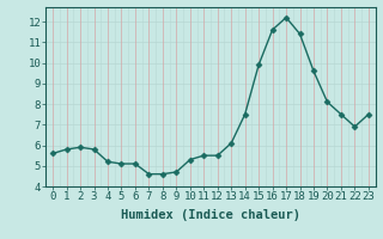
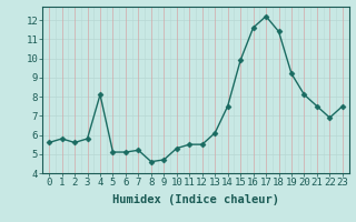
2: 5.9 -> 5.6
4: 5.2 -> 8.1
7: 4.6 -> 5.2
19: 9.6 -> 9.2
